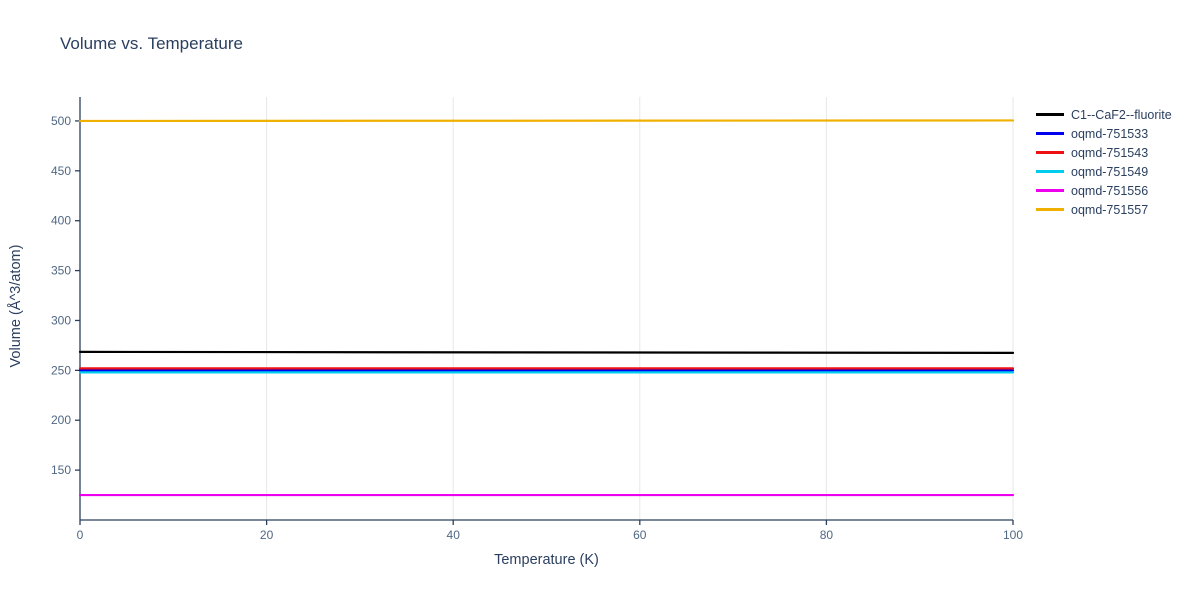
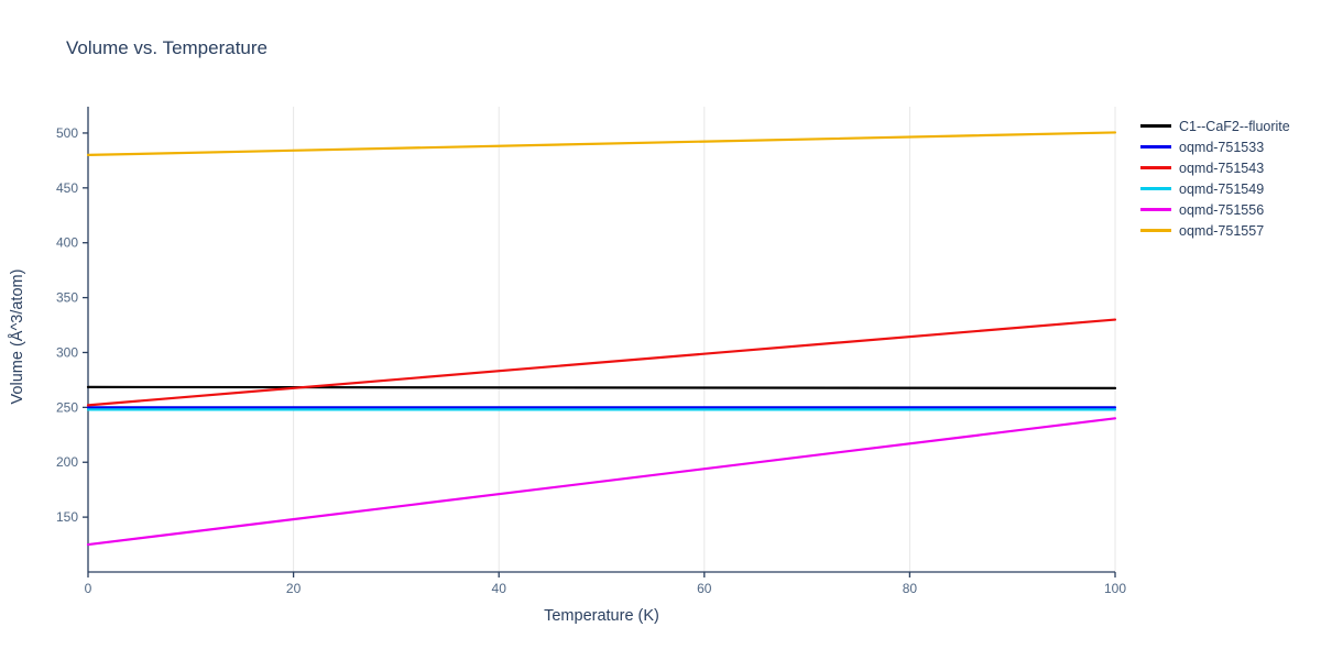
oqmd-751557/0: 500 -> 480
oqmd-751543/100: 250 -> 330
oqmd-751556/100: 120 -> 240
